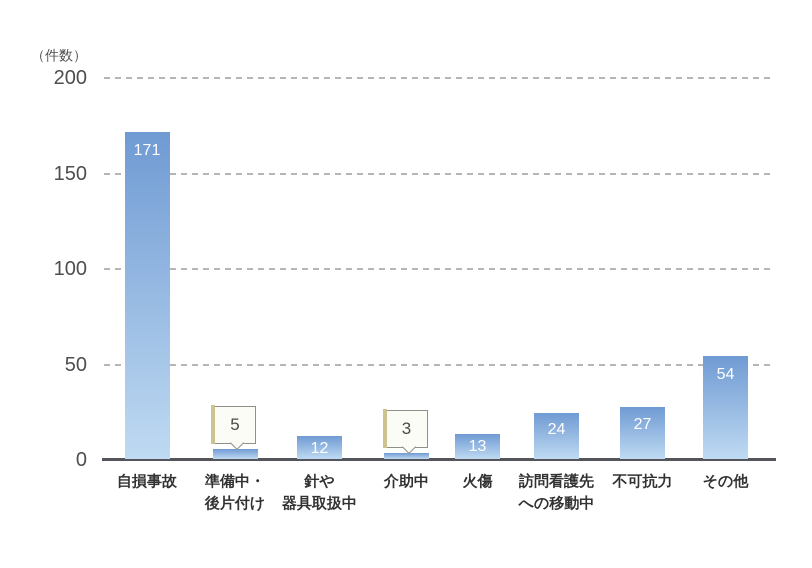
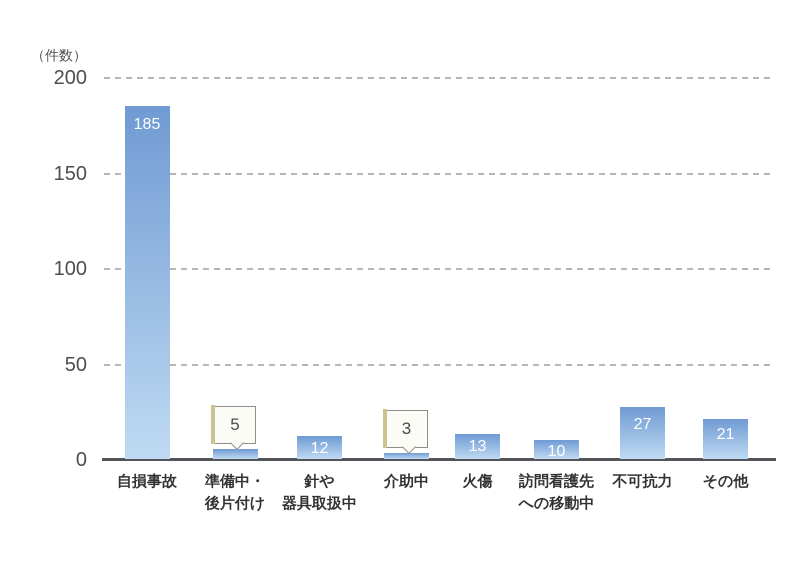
自損事故: 171 -> 185
訪問看護先 への移動中: 24 -> 10
その他: 54 -> 21
